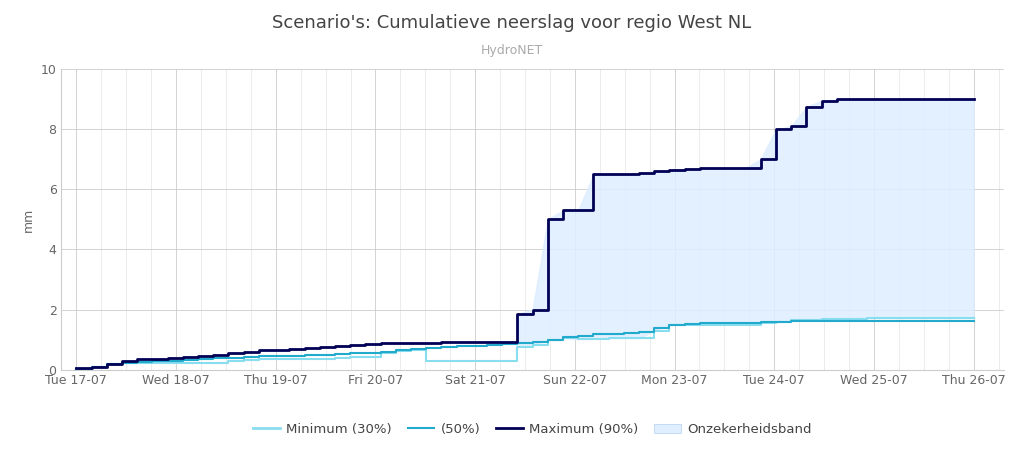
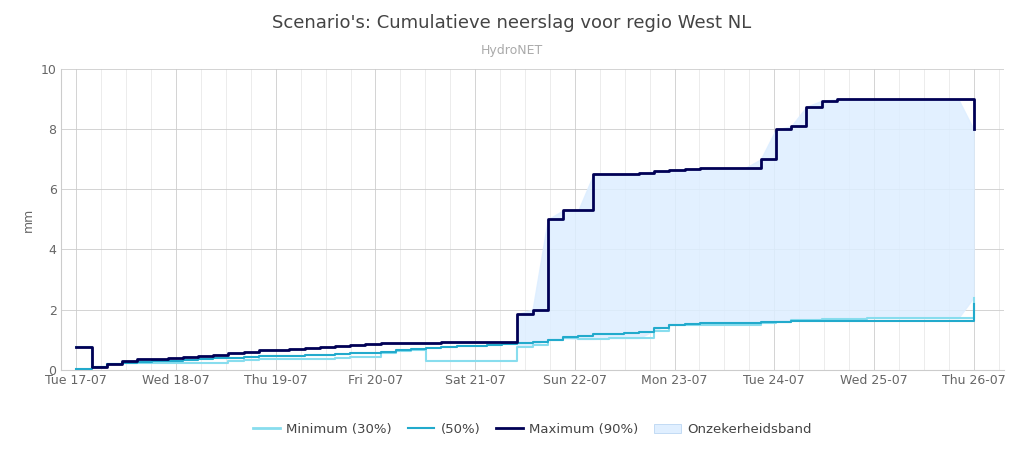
Minimum (30%)/Tue 17-07: 0.02 -> 0.75
Maximum (90%)/Tue 17-07: 0.05 -> 0.75
Minimum (30%)/Thu 26-07: 1.72 -> 2.40
(50%)/Thu 26-07: 1.62 -> 2.20
Maximum (90%)/Thu 26-07: 9.00 -> 8.00
